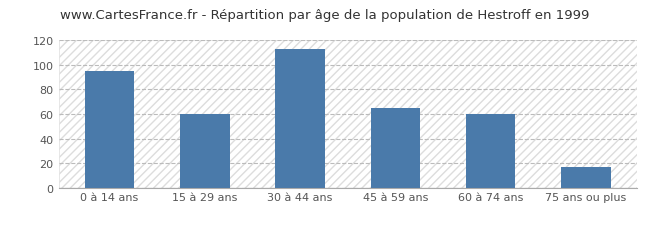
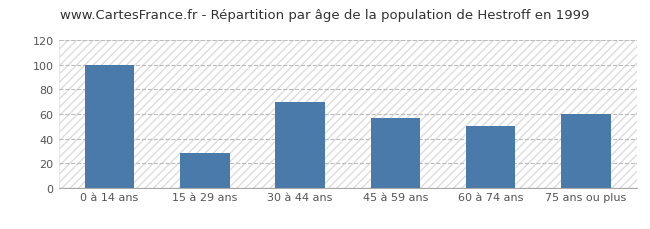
0 à 14 ans: 95 -> 100
15 à 29 ans: 60 -> 28
30 à 44 ans: 113 -> 70
45 à 59 ans: 65 -> 57
60 à 74 ans: 60 -> 50
75 ans ou plus: 17 -> 60
